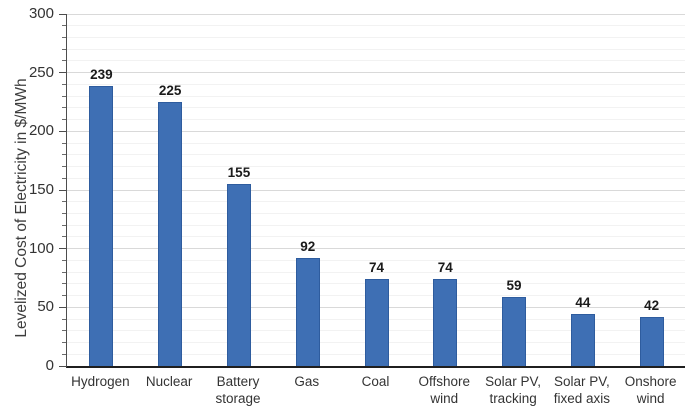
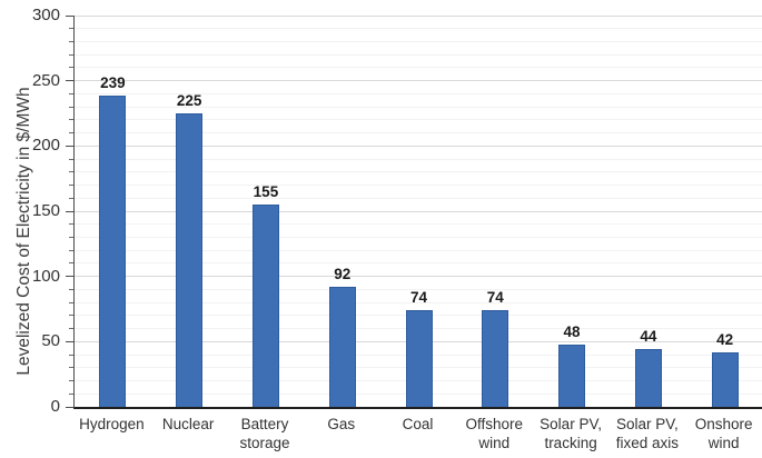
Solar PV, tracking: 59 -> 48
